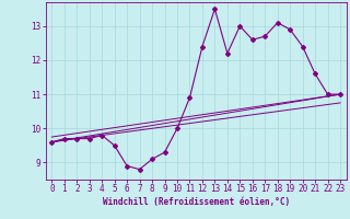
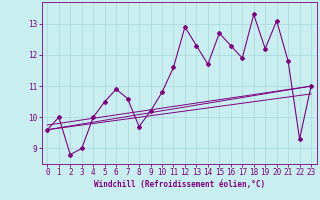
1: 9.7 -> 10.0
2: 9.7 -> 8.8
3: 9.7 -> 9.0
4: 9.8 -> 10.0
5: 9.5 -> 10.5
6: 8.9 -> 10.9
7: 8.8 -> 10.6
8: 9.1 -> 9.7
9: 9.3 -> 10.2
10: 10.0 -> 10.8
11: 10.9 -> 11.6
12: 12.4 -> 12.9
13: 13.5 -> 12.3
14: 12.2 -> 11.7
15: 13.0 -> 12.7
16: 12.6 -> 12.3
17: 12.7 -> 11.9
18: 13.1 -> 13.3
19: 12.9 -> 12.2
20: 12.4 -> 13.1
21: 11.6 -> 11.8
22: 11.0 -> 9.3
